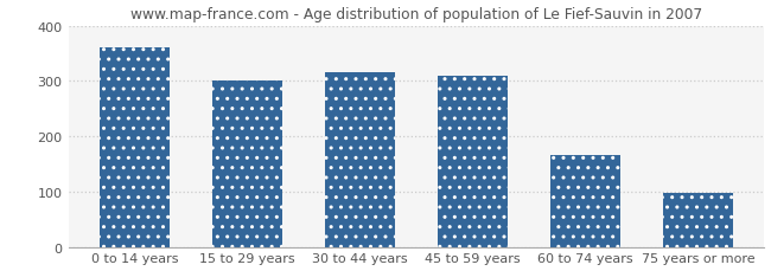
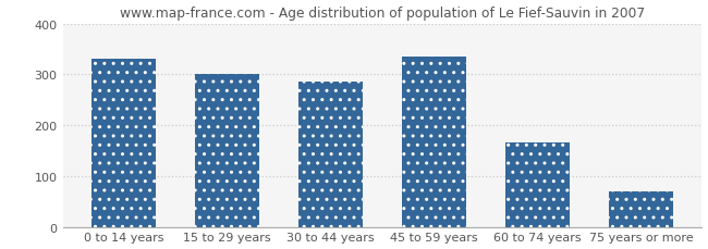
0 to 14 years: 360 -> 330
30 to 44 years: 315 -> 285
45 to 59 years: 310 -> 335
75 years or more: 97 -> 70
